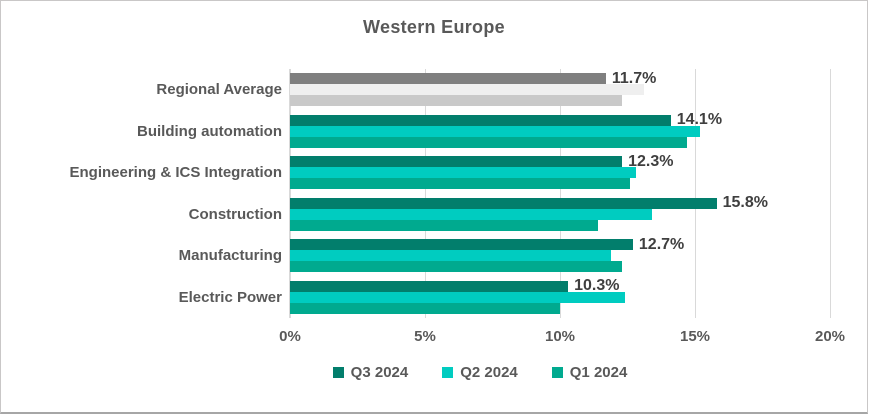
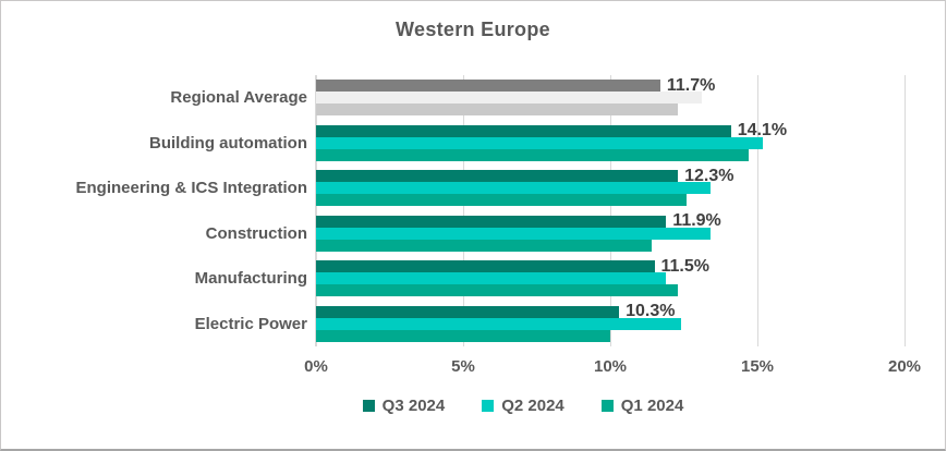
Q2 2024/Engineering & ICS Integration: 12.8% -> 13.4%
Q3 2024/Construction: 15.8% -> 11.9%
Q3 2024/Manufacturing: 12.7% -> 11.5%
